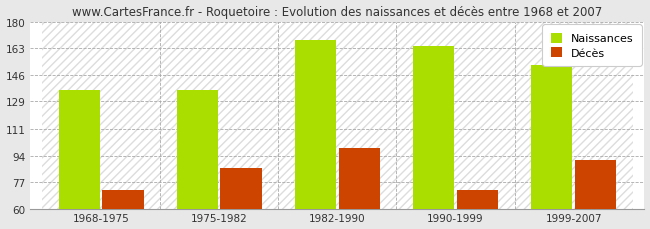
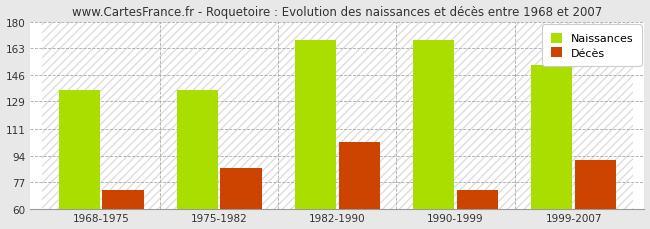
Décès/1982-1990: 99 -> 103
Naissances/1990-1999: 164 -> 168
